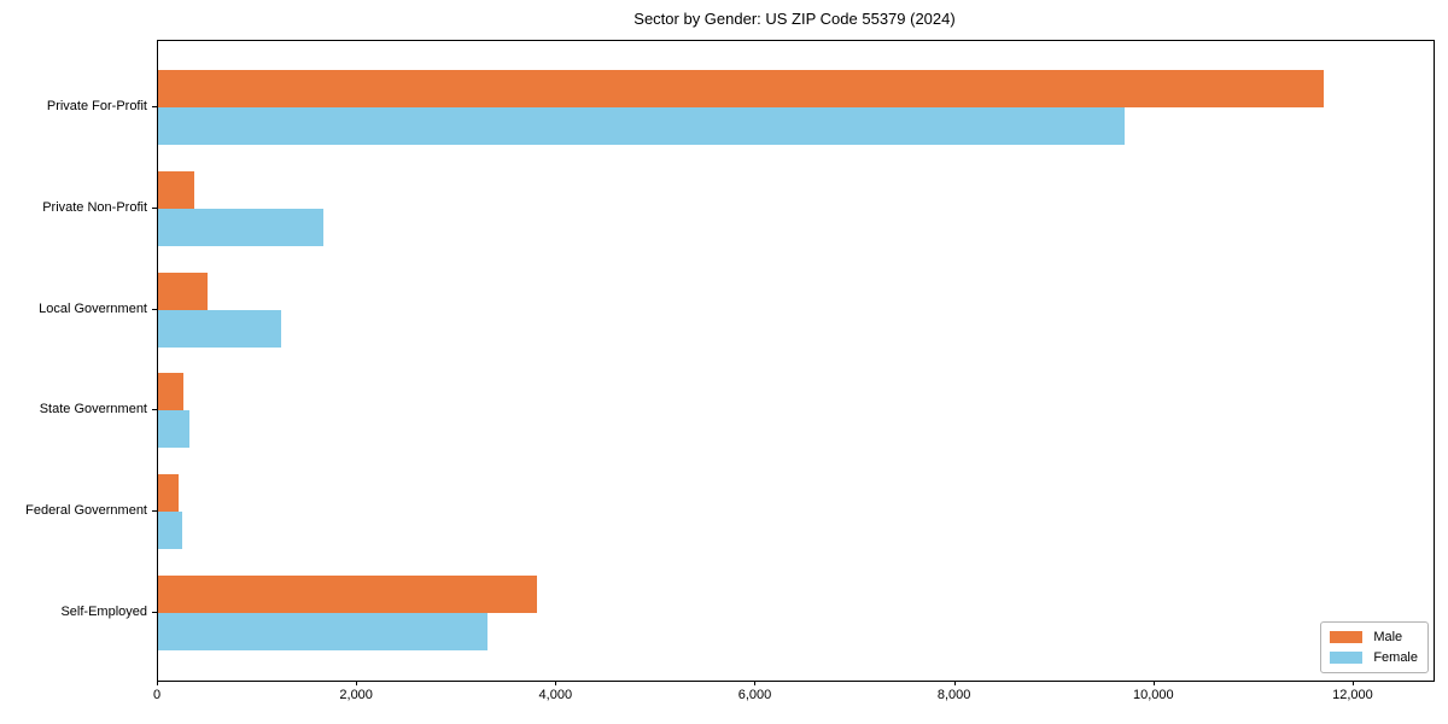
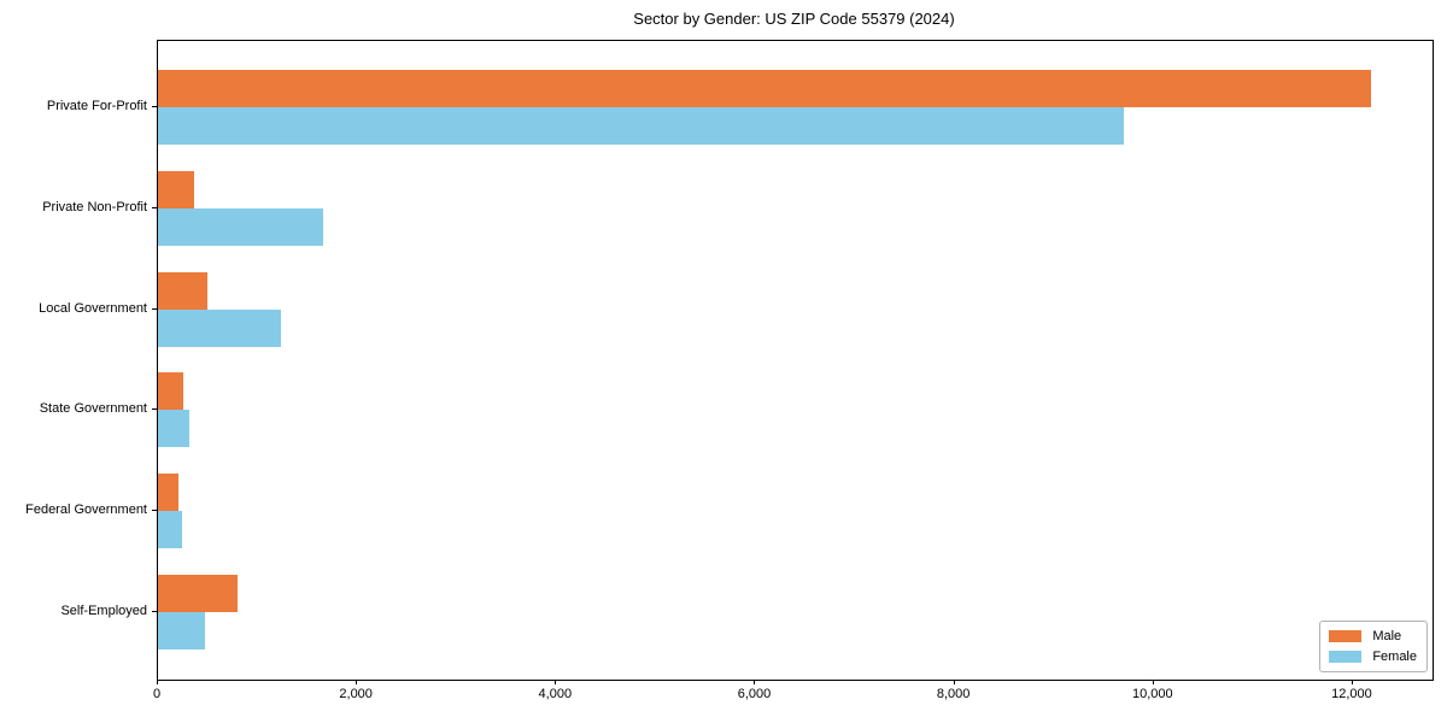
Male/Private For-Profit: 11700 -> 12200
Male/Self-Employed: 3800 -> 800
Female/Self-Employed: 3300 -> 500
